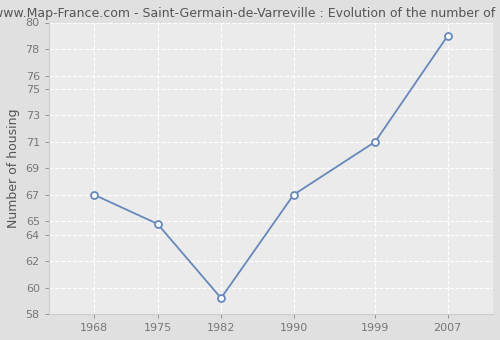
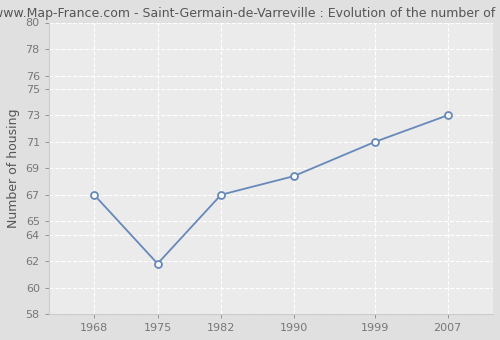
1975: 64.8 -> 61.8
1982: 59.2 -> 67.0
1990: 67.0 -> 68.4
2007: 79.0 -> 73.0
